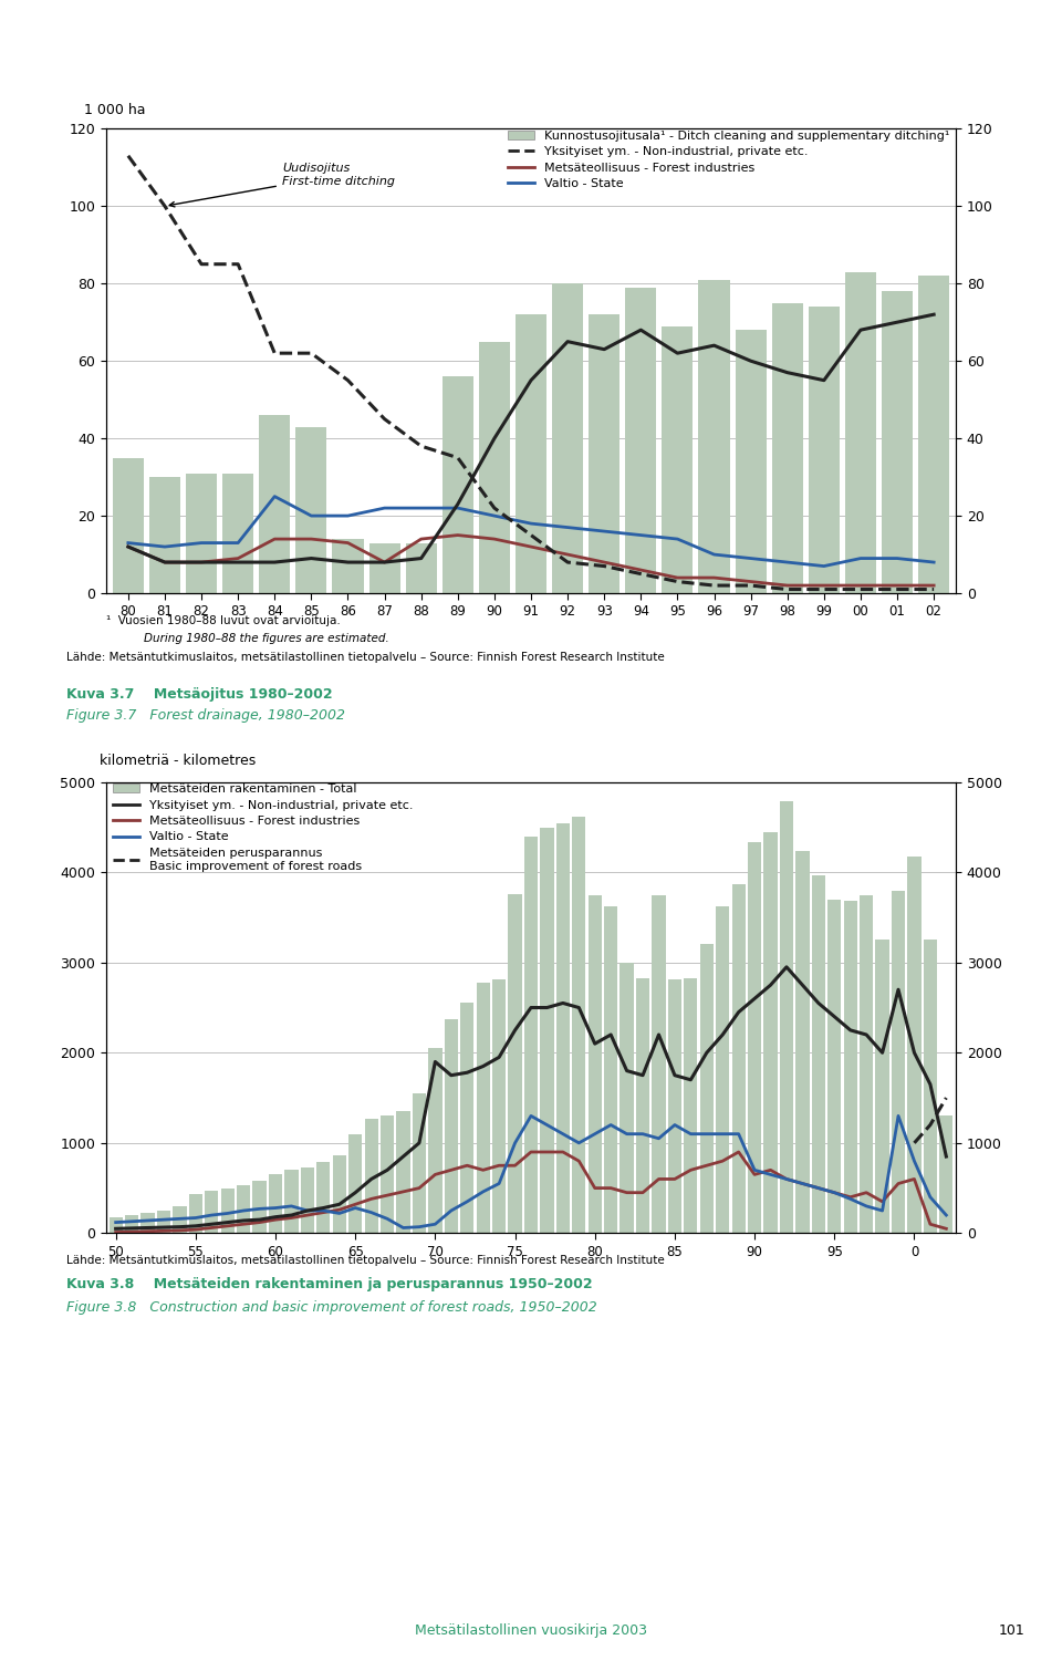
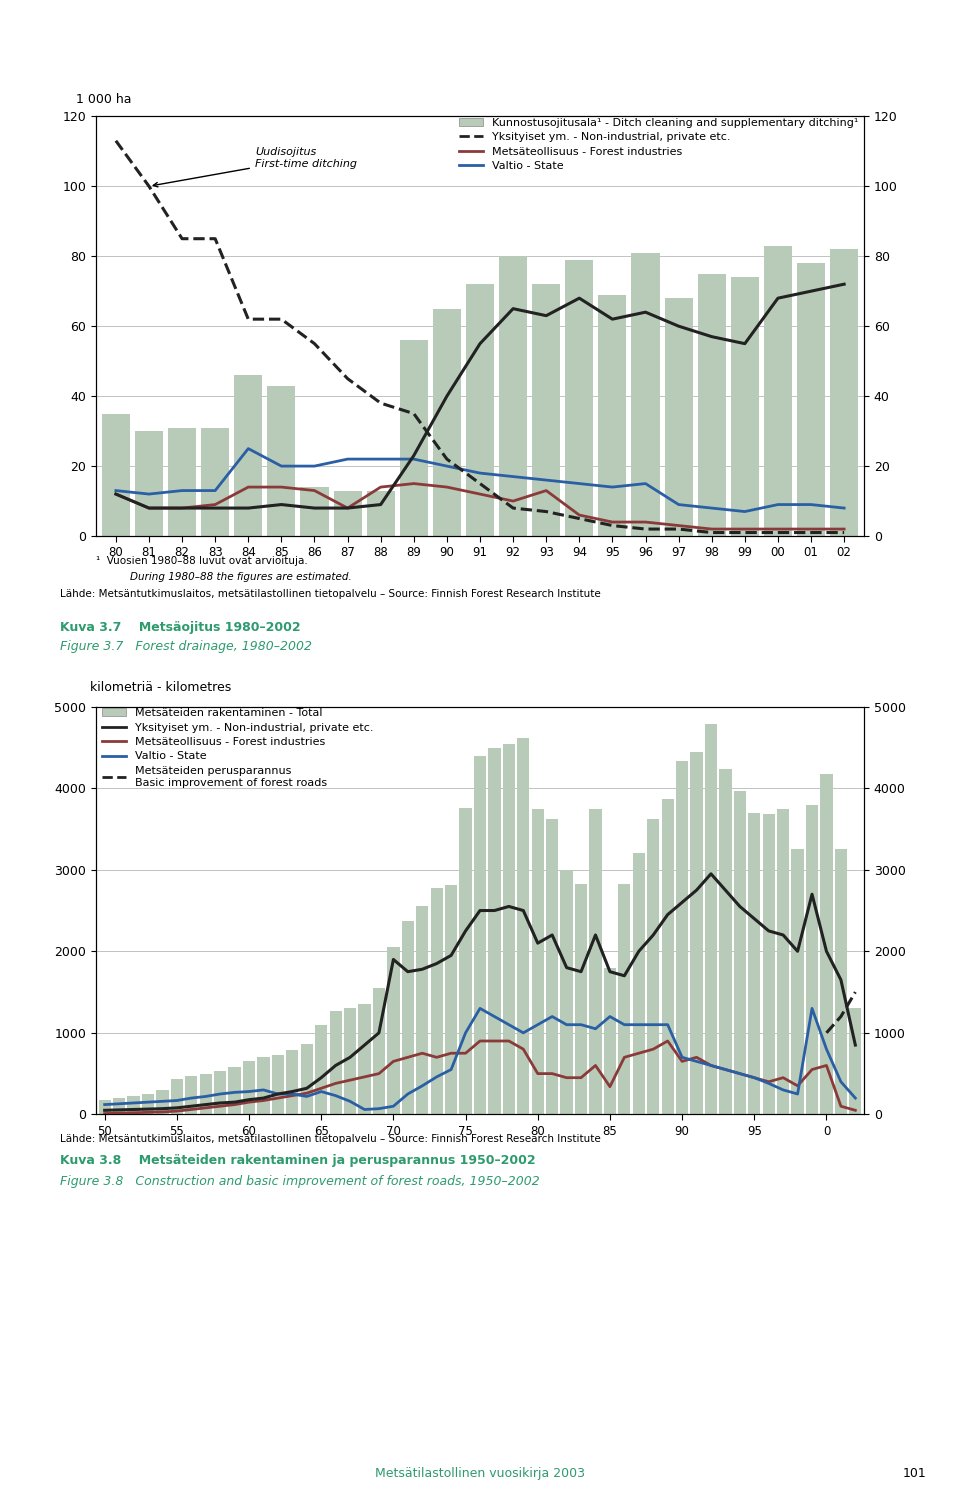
Metsäteollisuus - Forest industries/93: 8 -> 13
Valtio - State/96: 10 -> 15
Metsäteiden rakentaminen - Total/85: 2810 -> 1800
Metsäteollisuus - Forest industries/85: 600 -> 340
